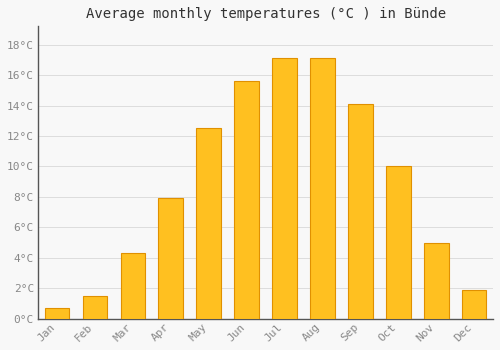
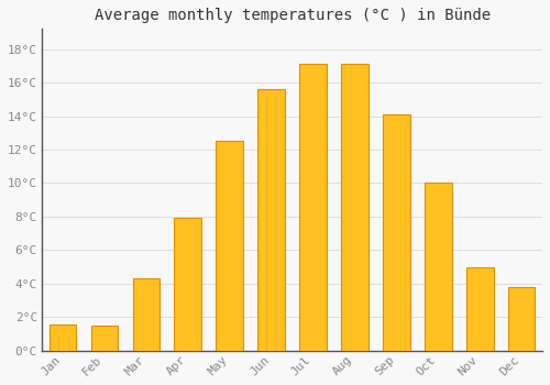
Jan: 0.7°C -> 1.6°C
Dec: 1.9°C -> 3.8°C
